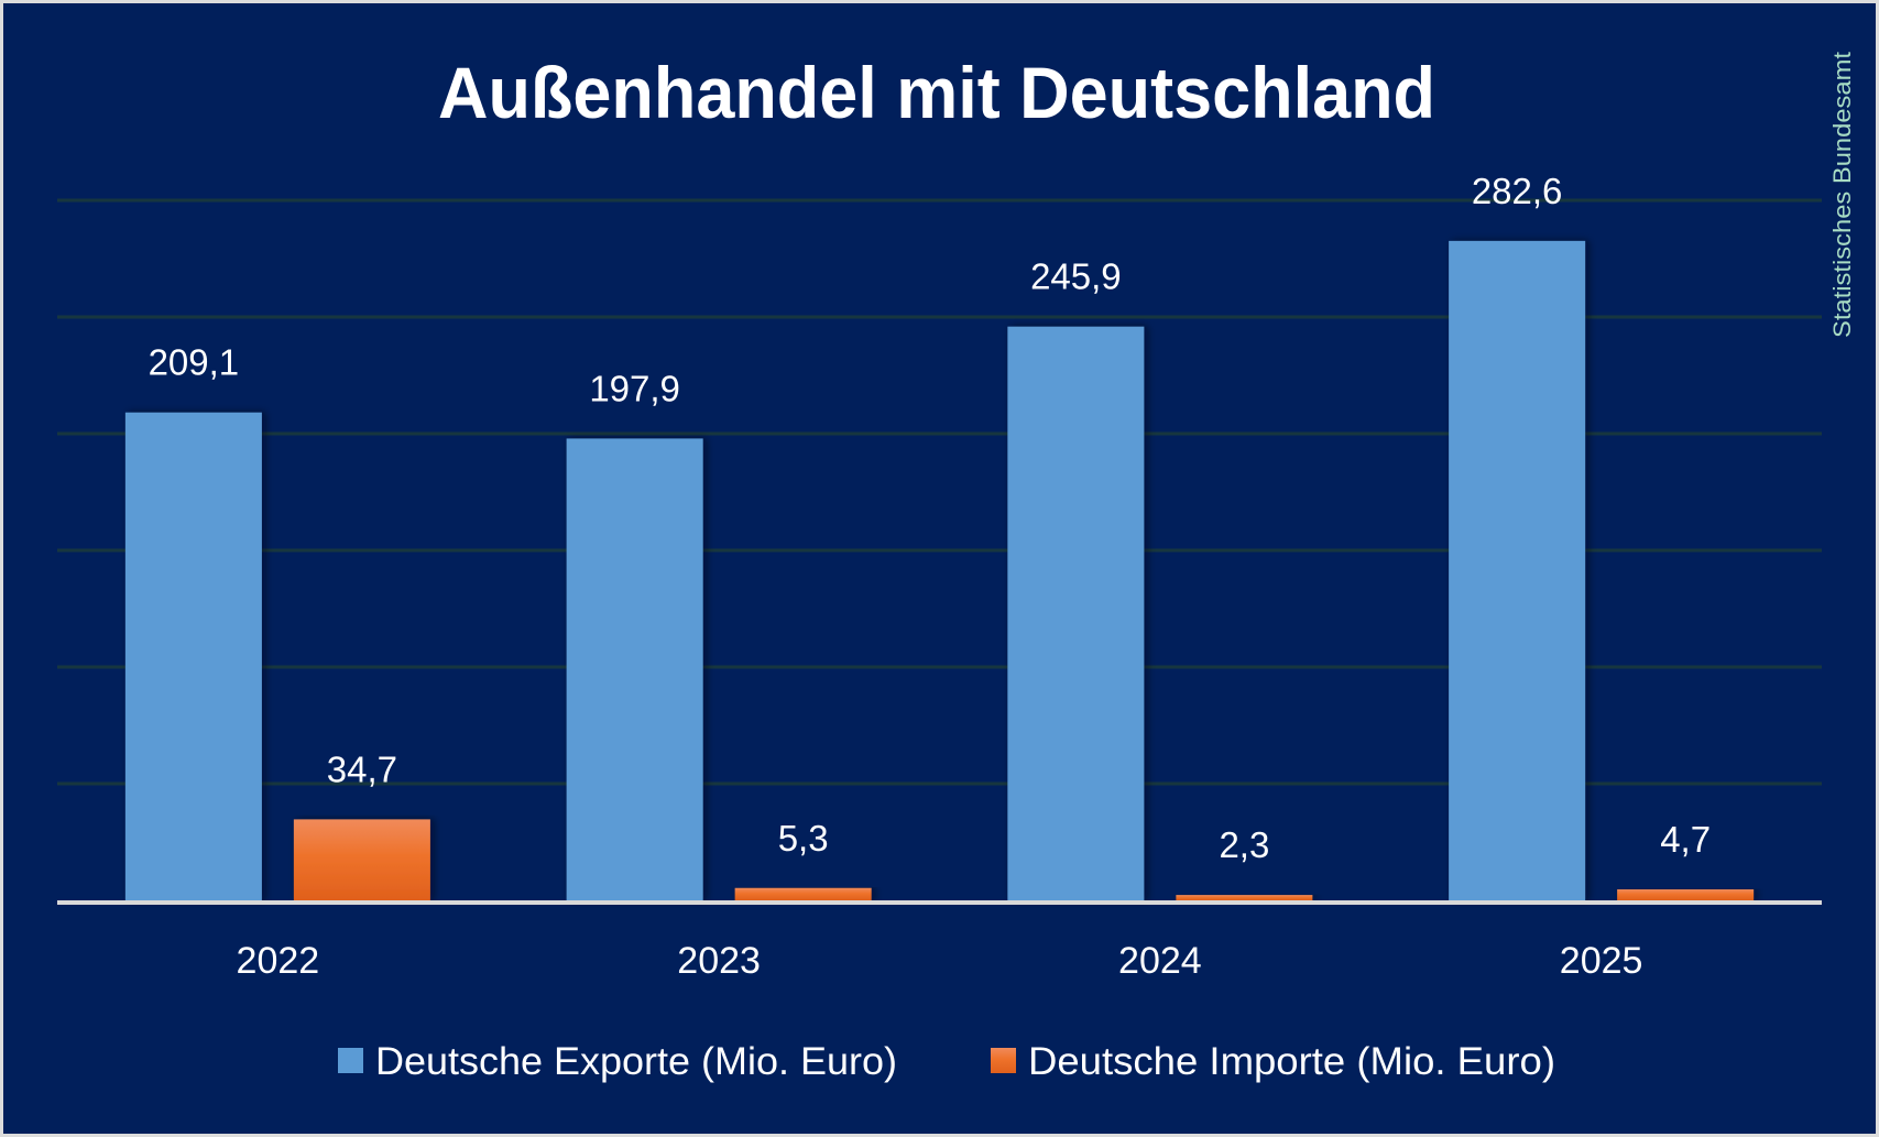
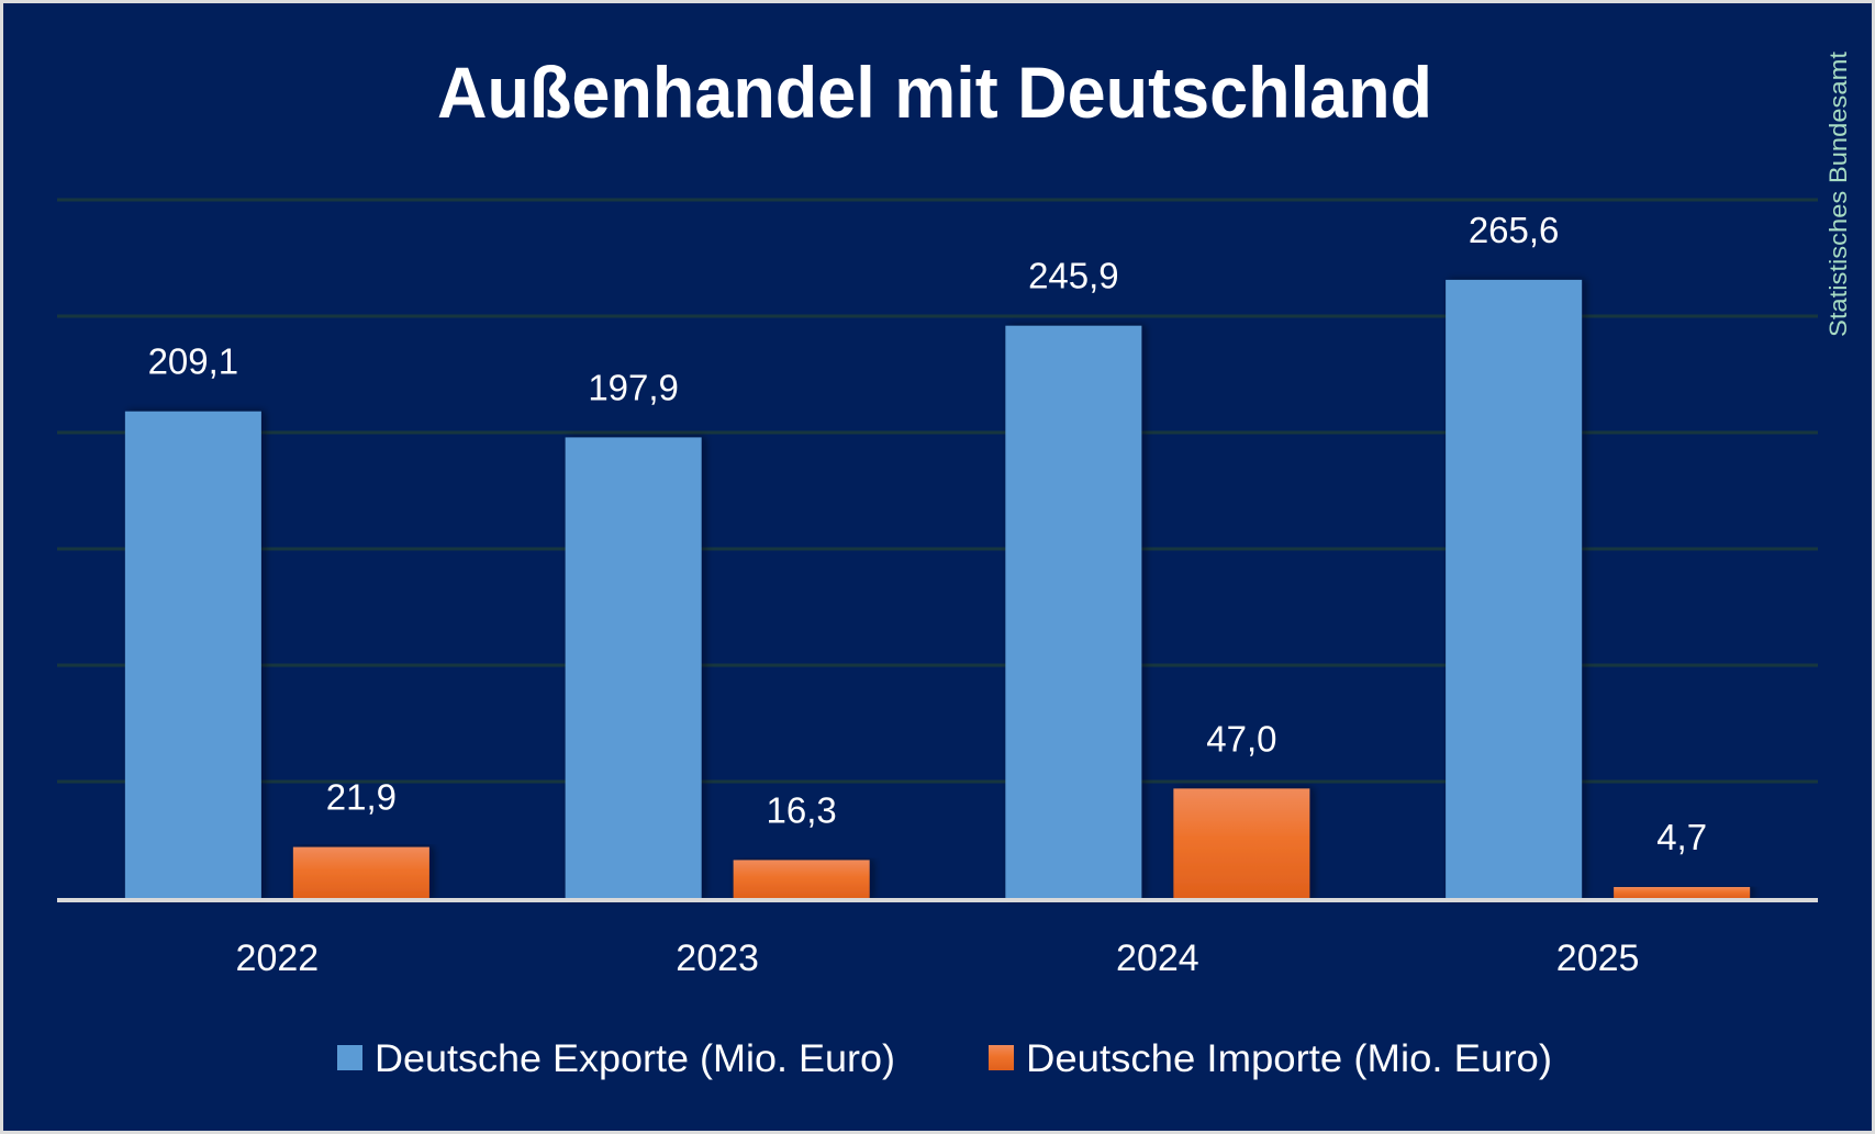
Deutsche Importe (Mio. Euro)/2022: 34,7 -> 21,9
Deutsche Importe (Mio. Euro)/2023: 5,3 -> 16,3
Deutsche Importe (Mio. Euro)/2024: 2,3 -> 47,0
Deutsche Exporte (Mio. Euro)/2025: 282,6 -> 265,6
